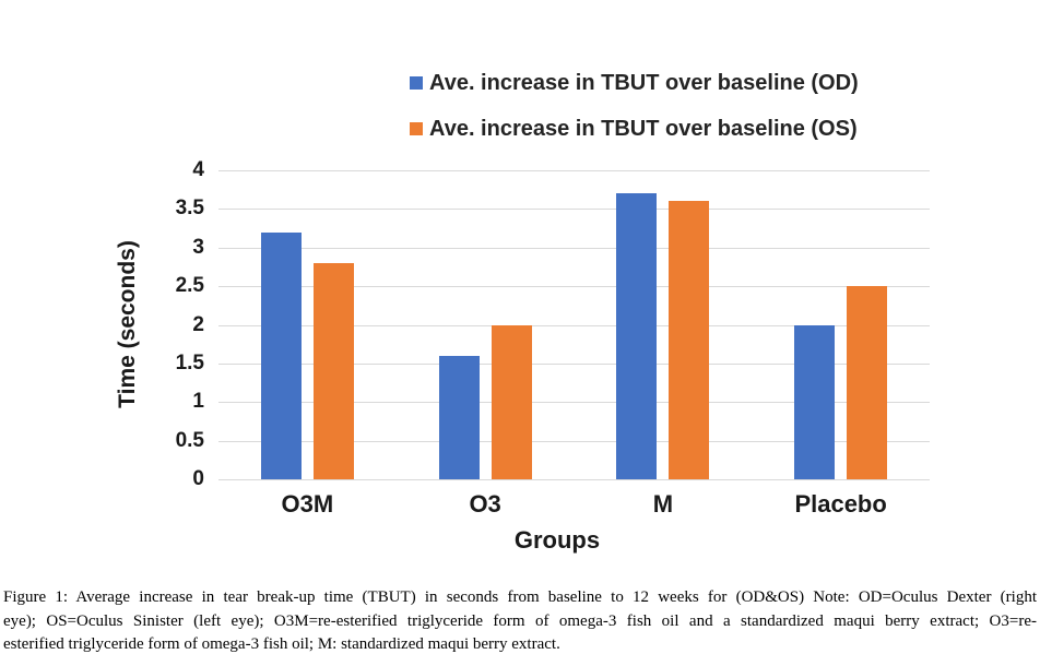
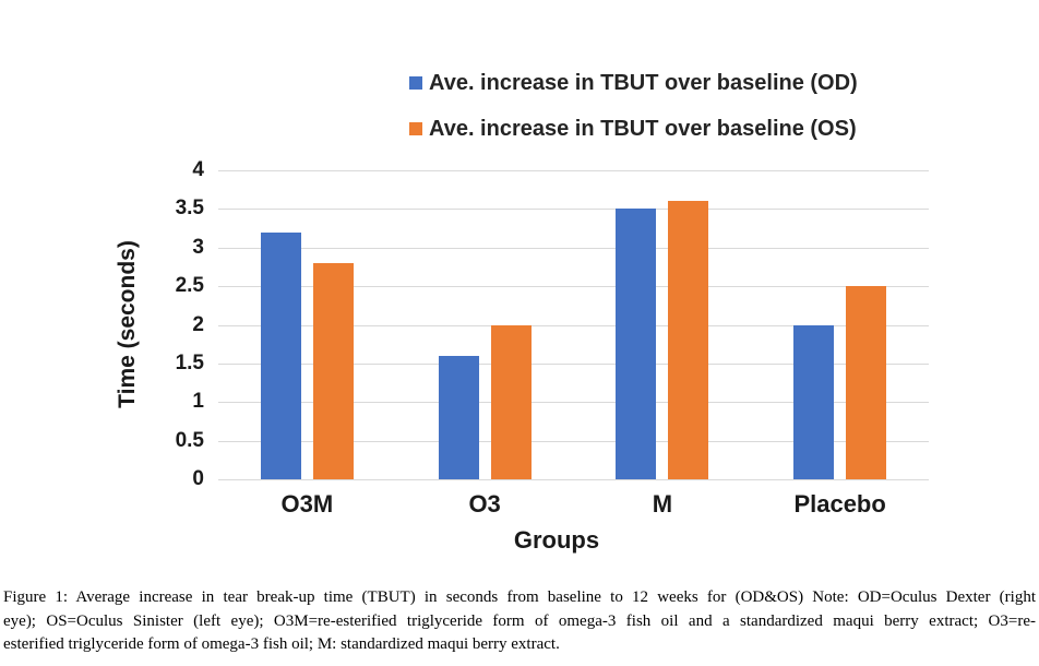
Ave. increase in TBUT over baseline (OD)/M: 3.7 -> 3.5
